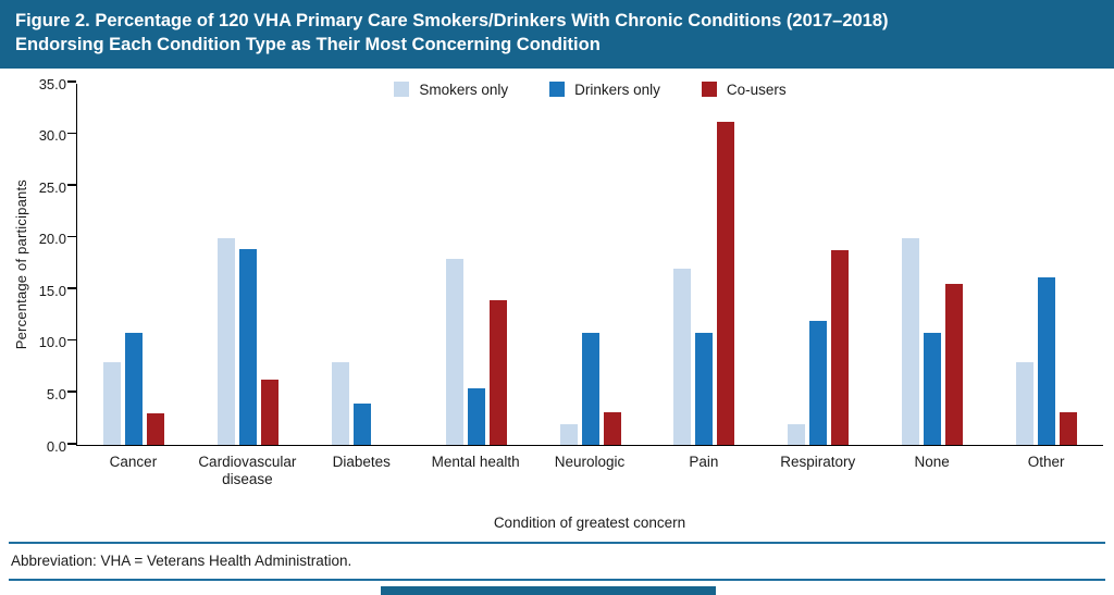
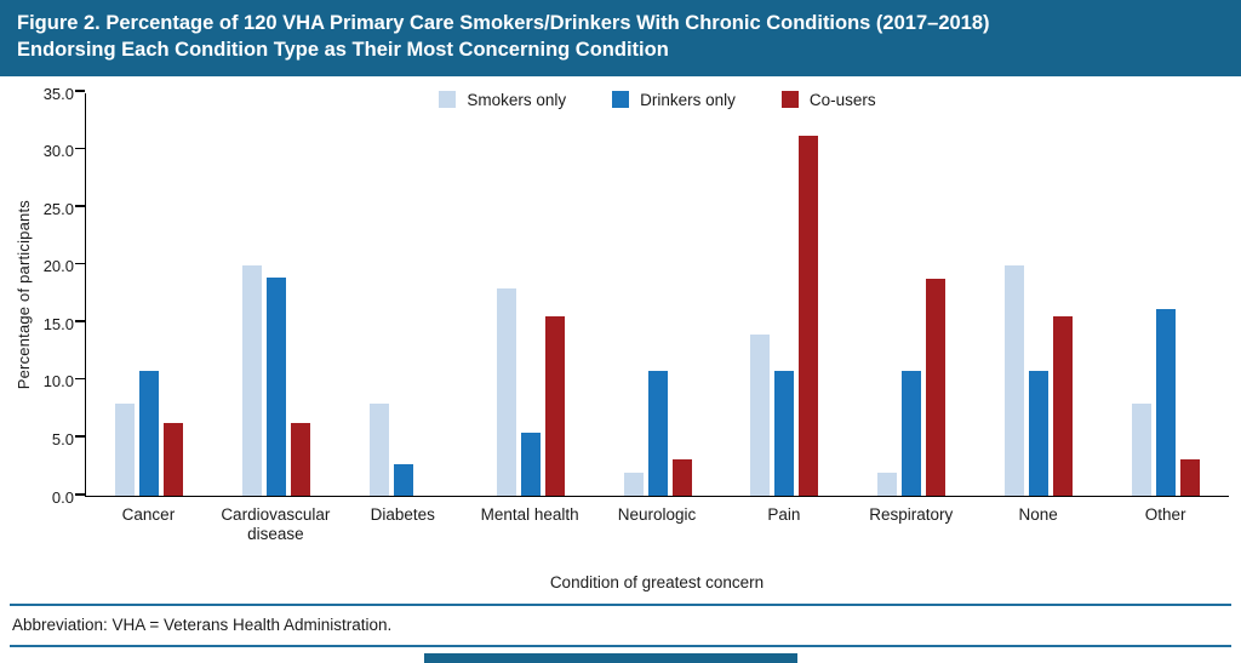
Co-users/Cancer: 3 -> 6
Drinkers only/Diabetes: 4 -> 3
Co-users/Mental health: 14 -> 16
Smokers only/Pain: 17 -> 14
Drinkers only/Respiratory: 12 -> 11
